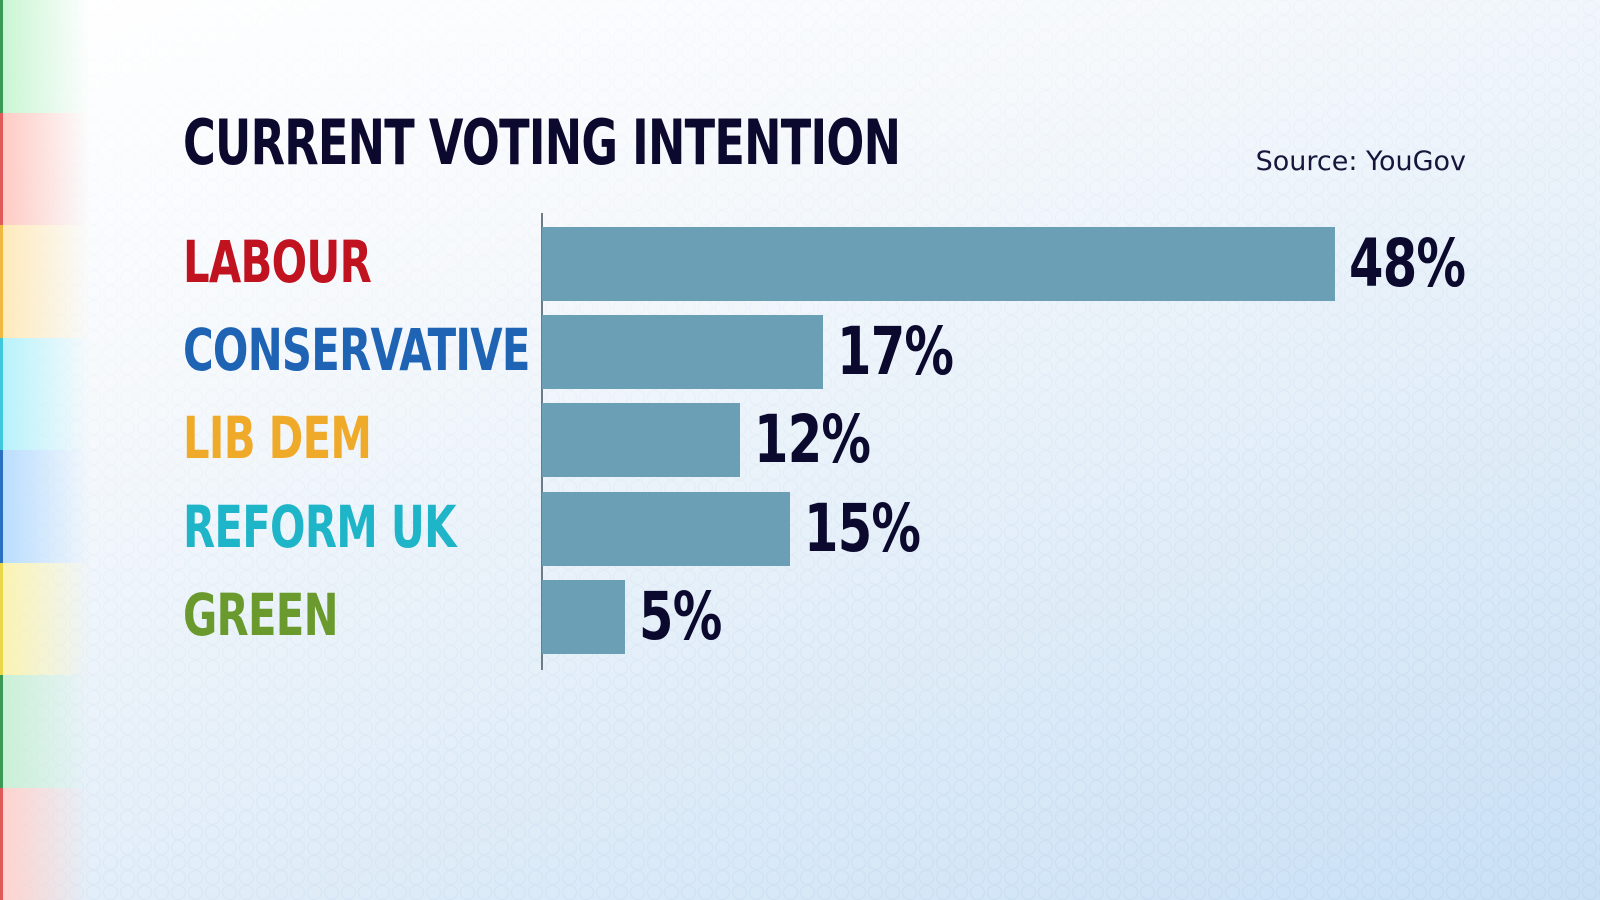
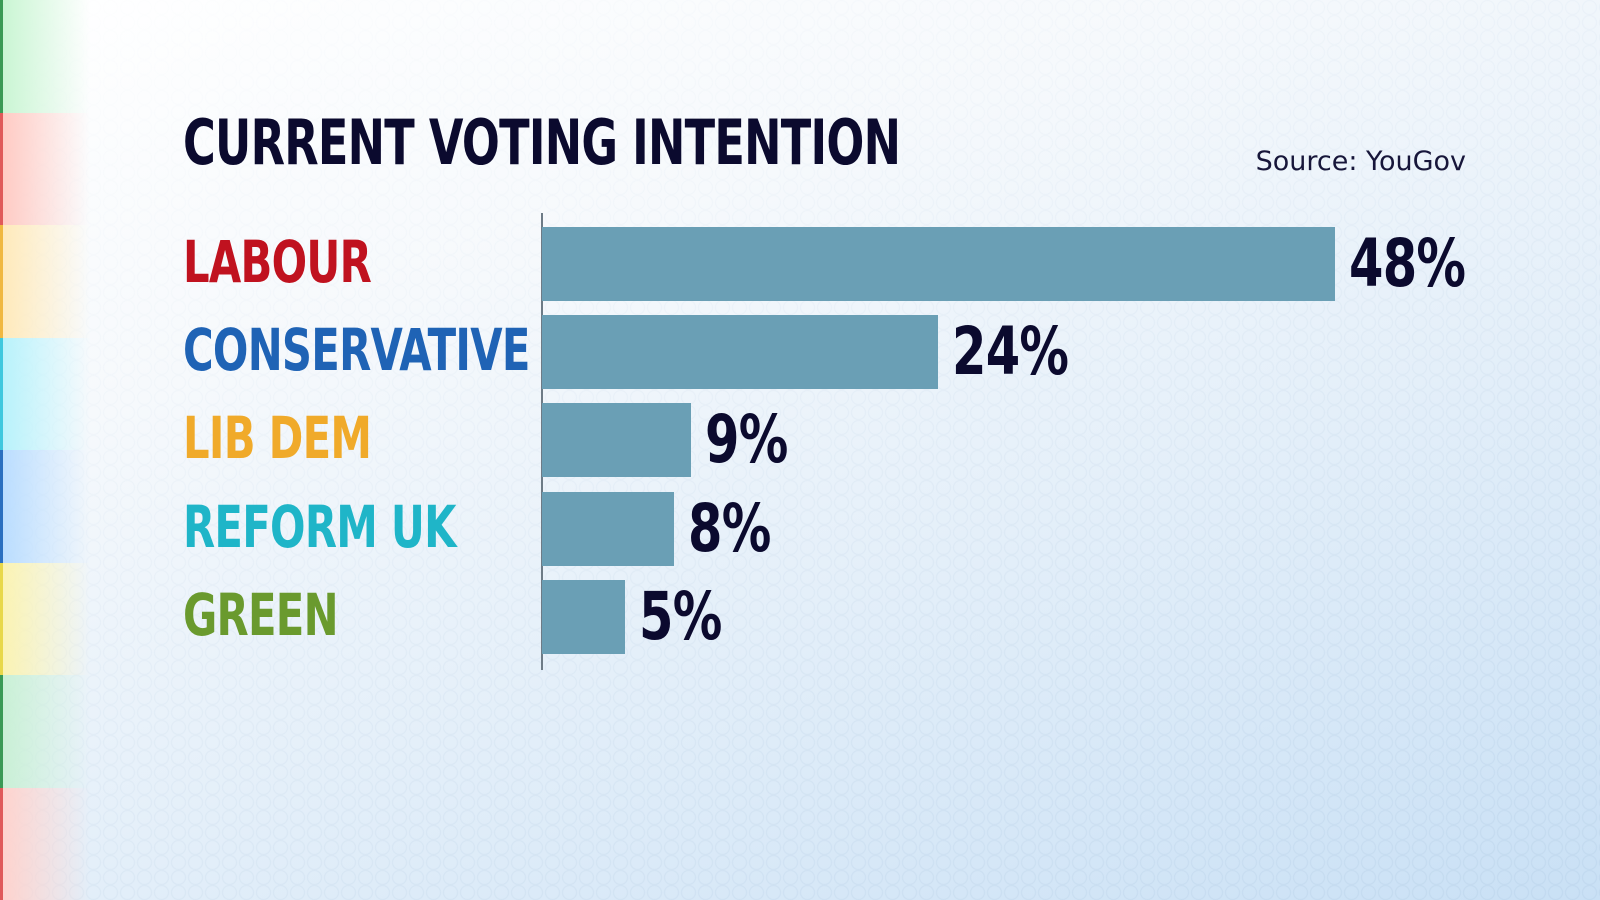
CONSERVATIVE: 17% -> 24%
LIB DEM: 12% -> 9%
REFORM UK: 15% -> 8%
